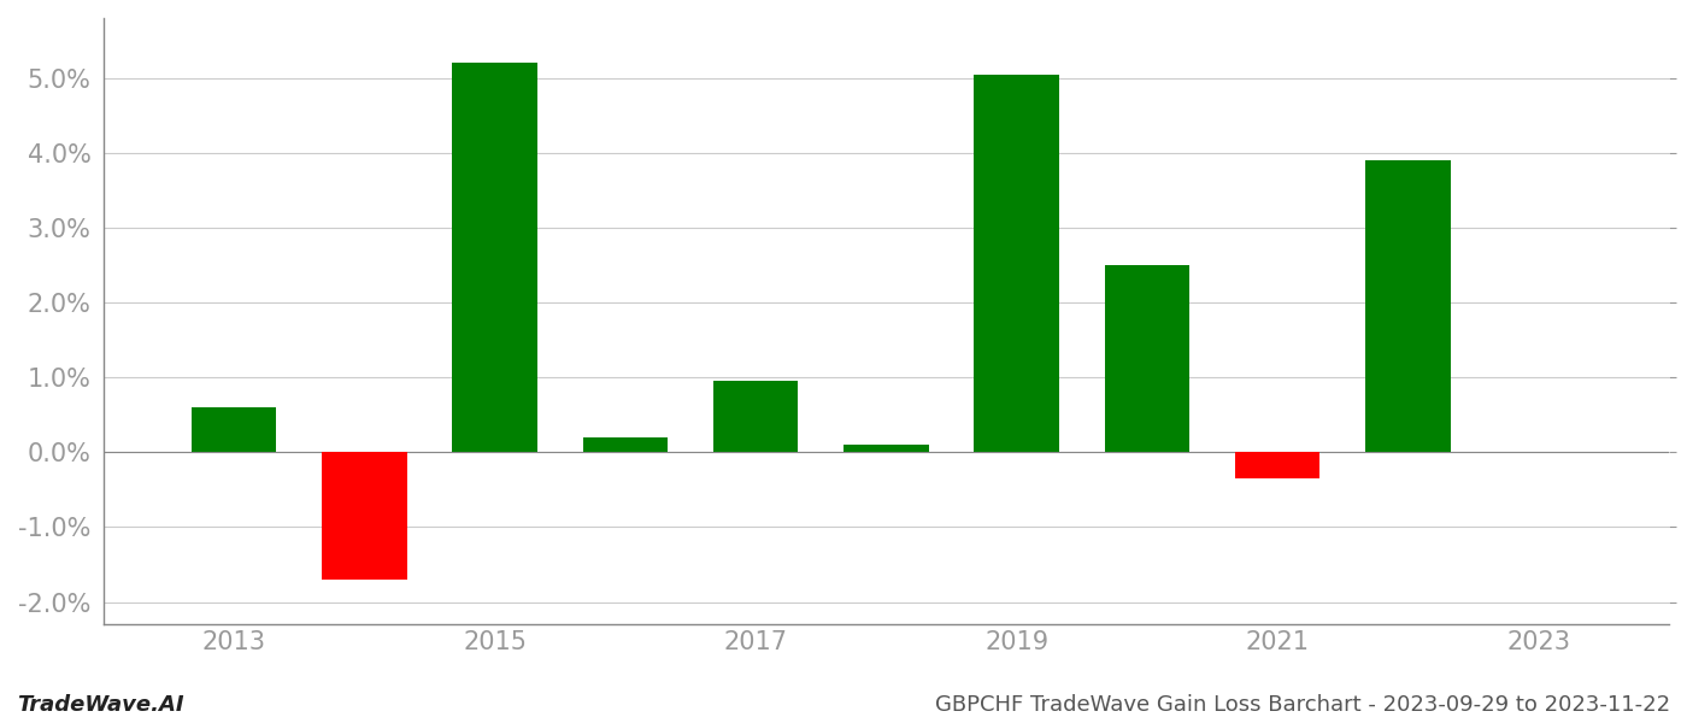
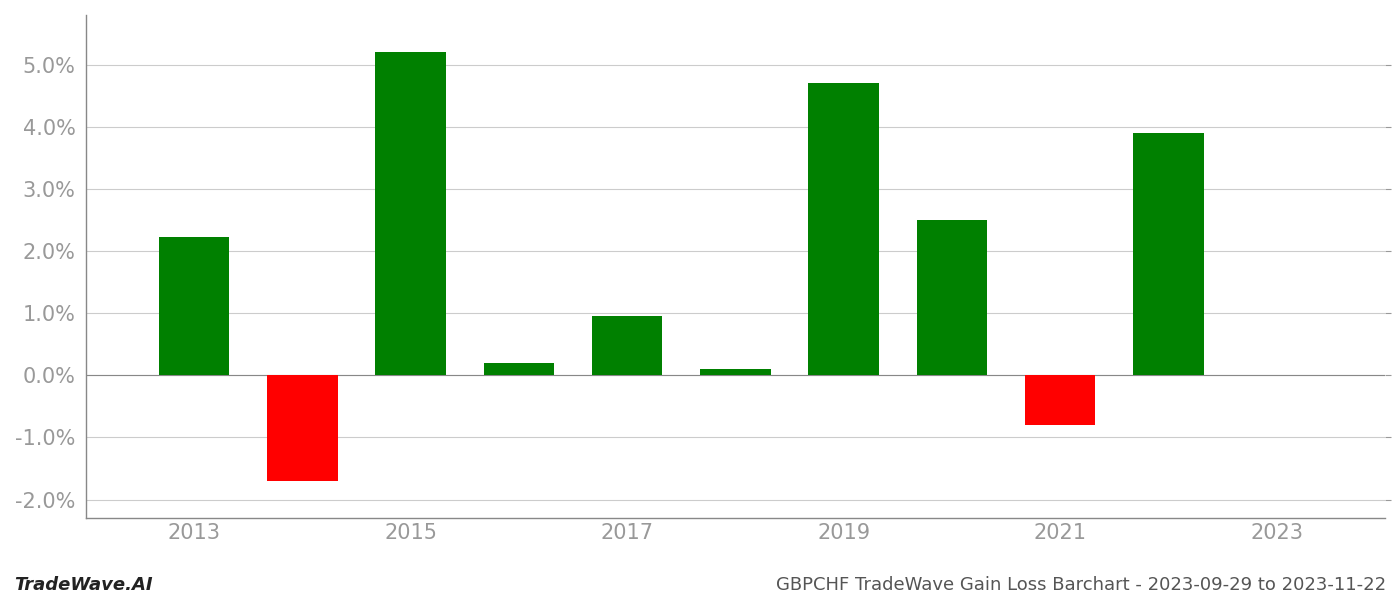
2013: 0.60% -> 2.22%
2019: 5.05% -> 4.70%
2021: -0.35% -> -0.80%
